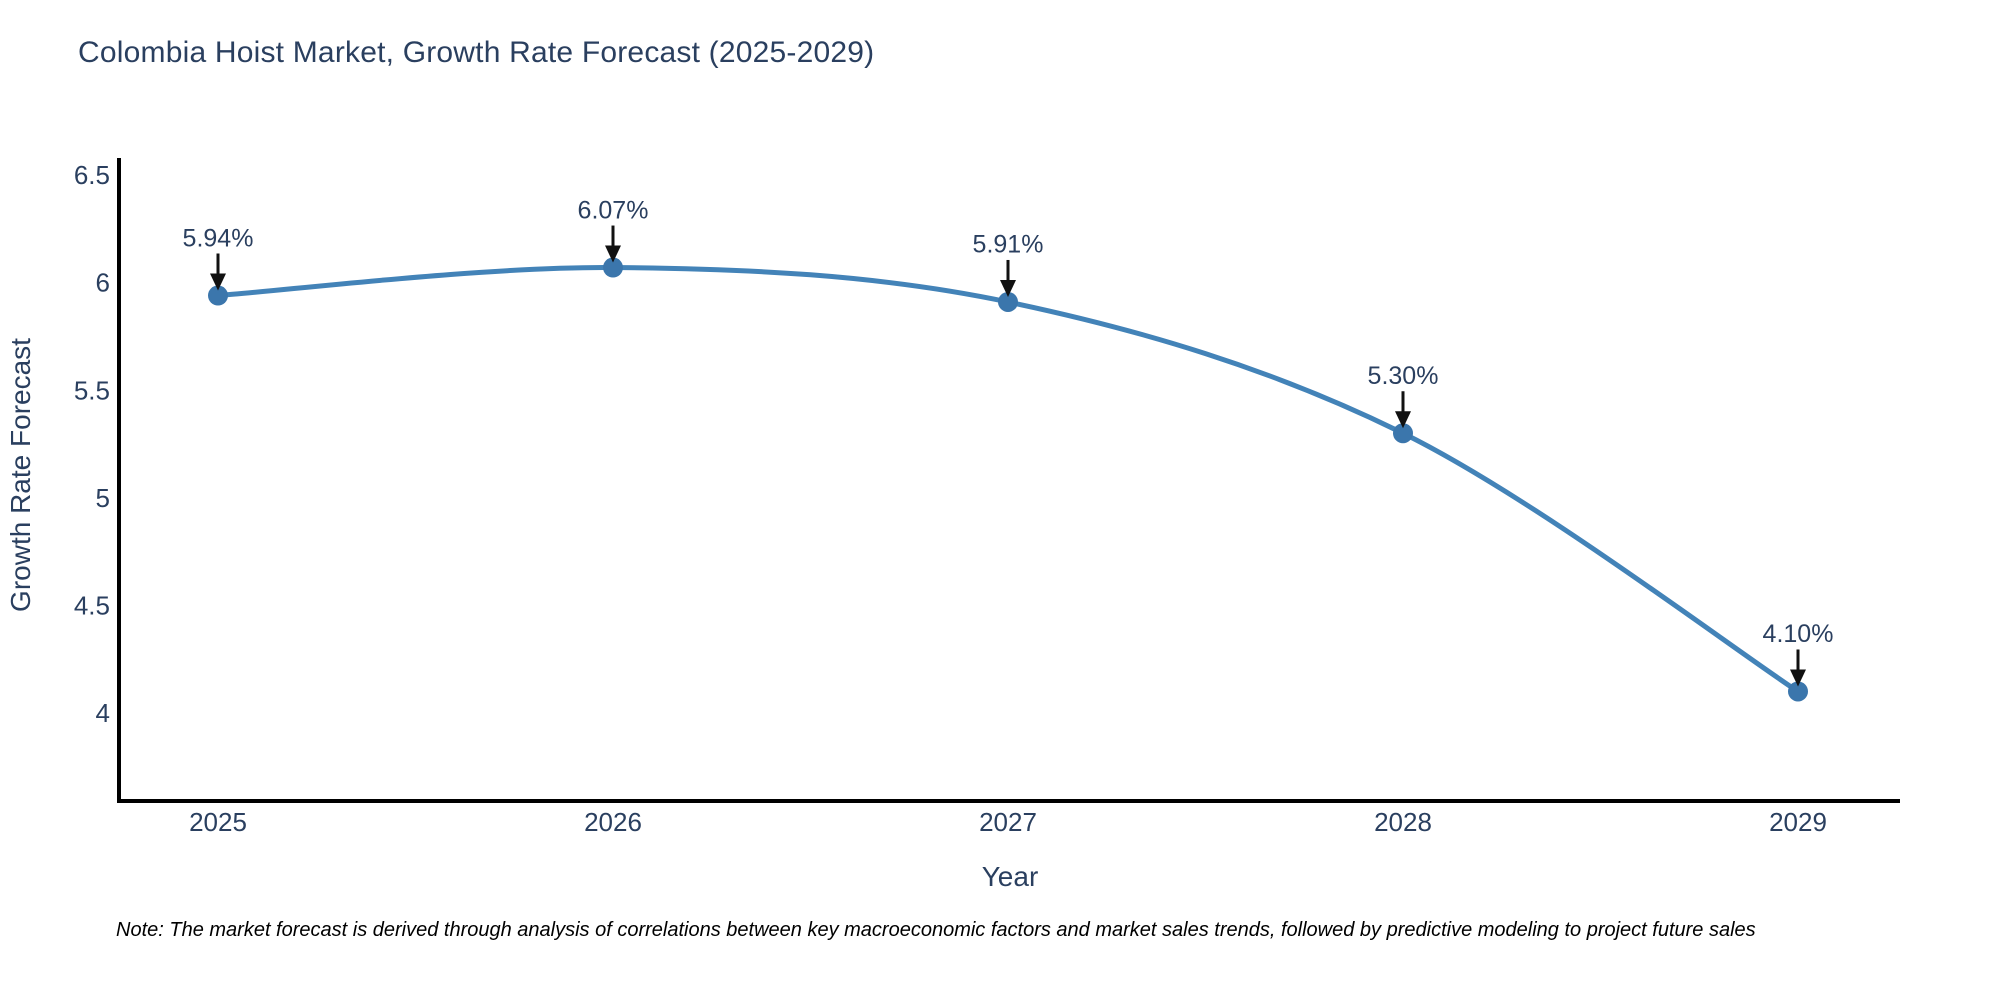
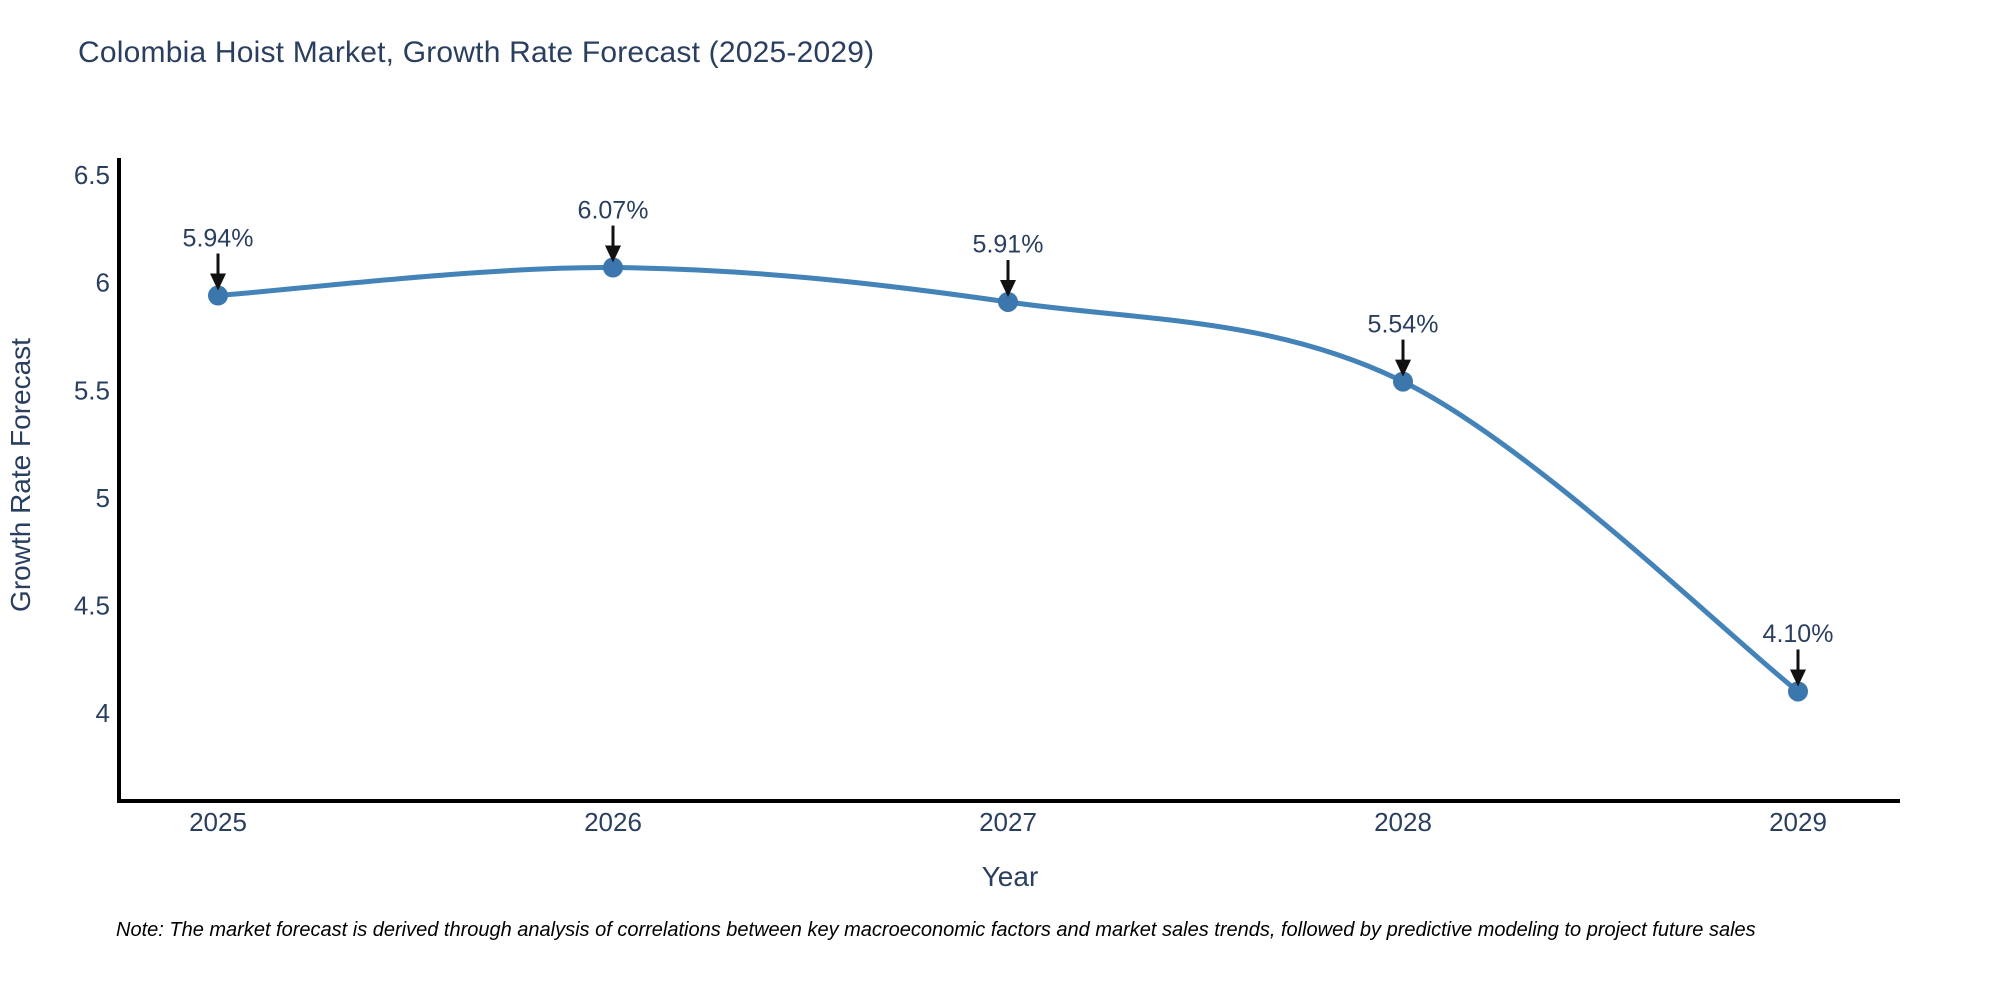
2028: 5.30% -> 5.54%
